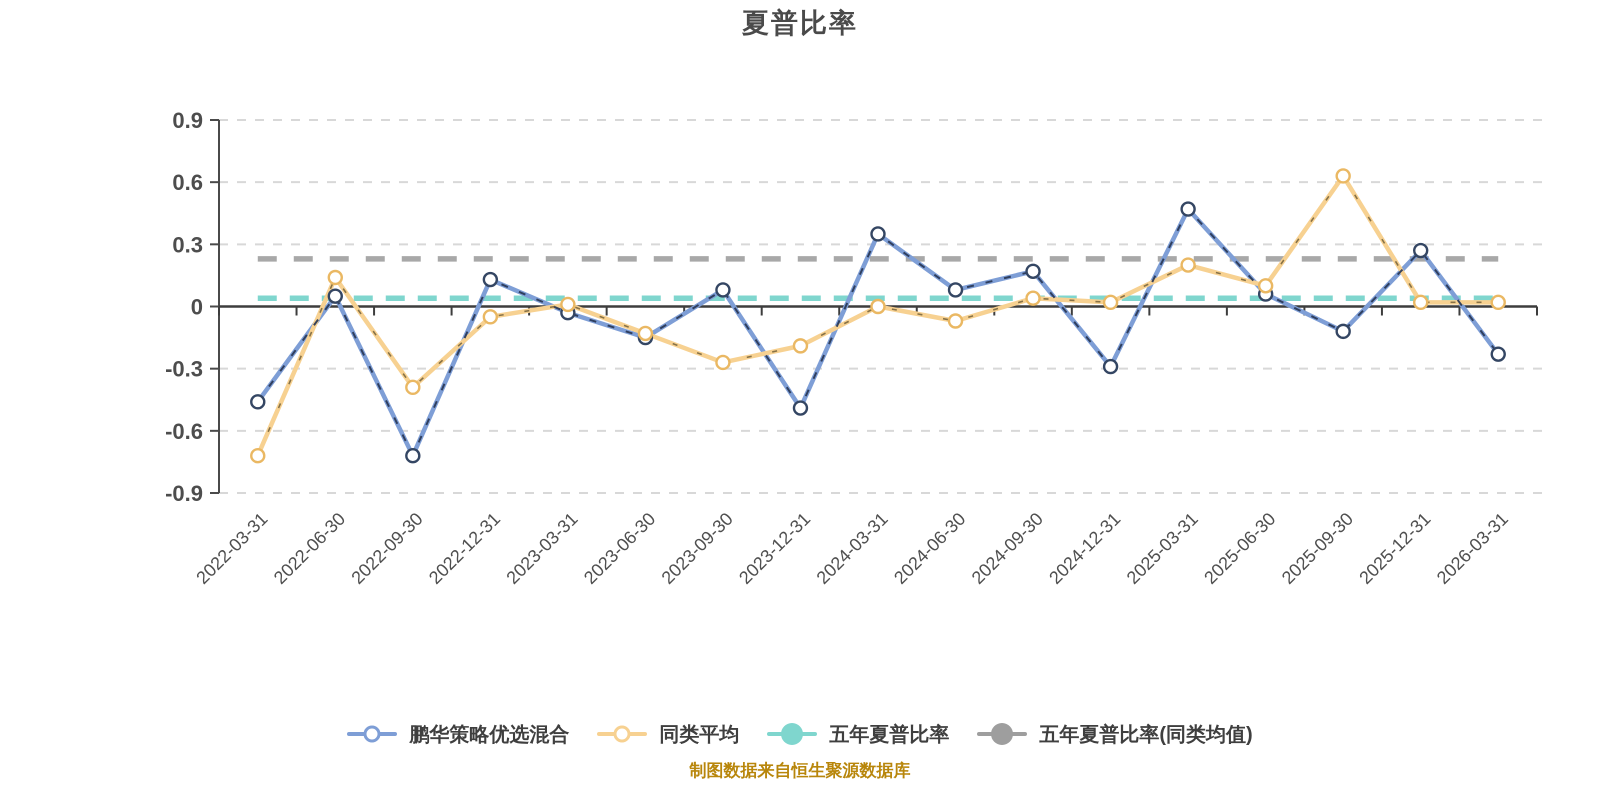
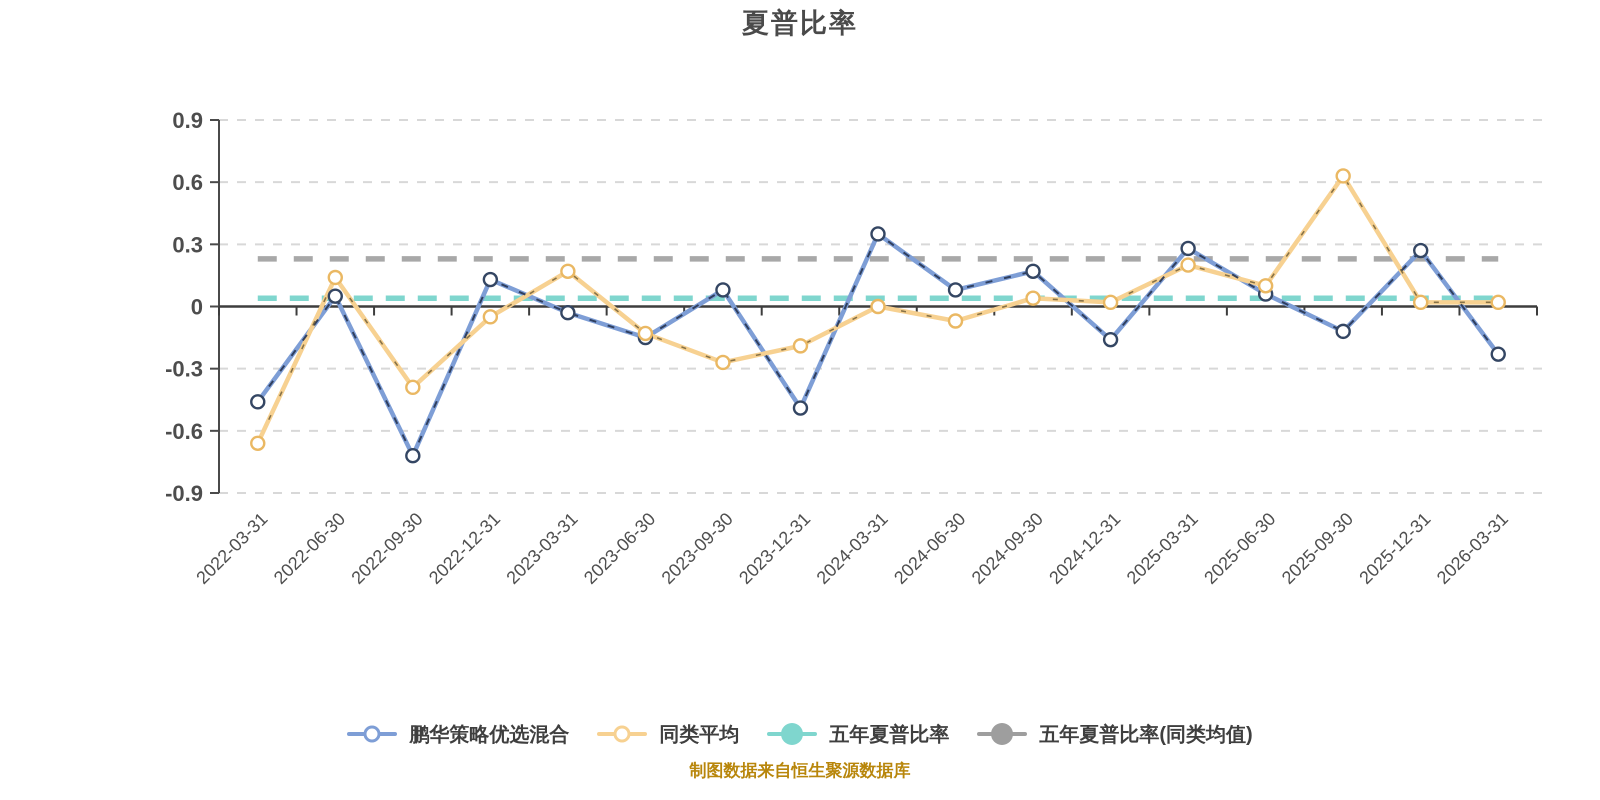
同类平均/2022-03-31: -0.72 -> -0.66
同类平均/2023-03-31: 0.01 -> 0.17
鹏华策略优选混合/2024-12-31: -0.29 -> -0.16
鹏华策略优选混合/2025-03-31: 0.47 -> 0.28
